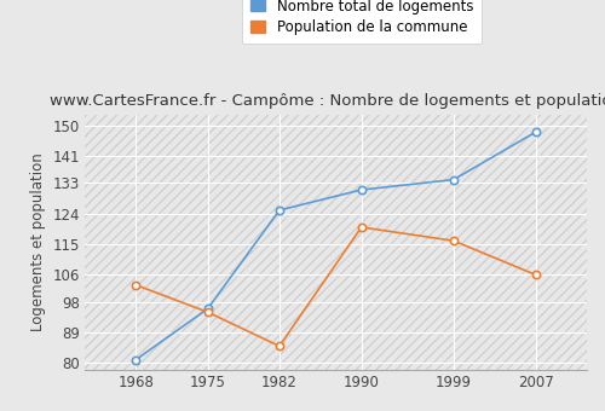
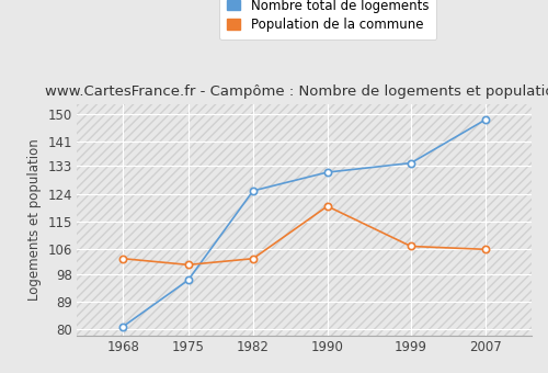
Population de la commune/1975: 95 -> 101
Population de la commune/1982: 85 -> 103
Population de la commune/1999: 116 -> 107
